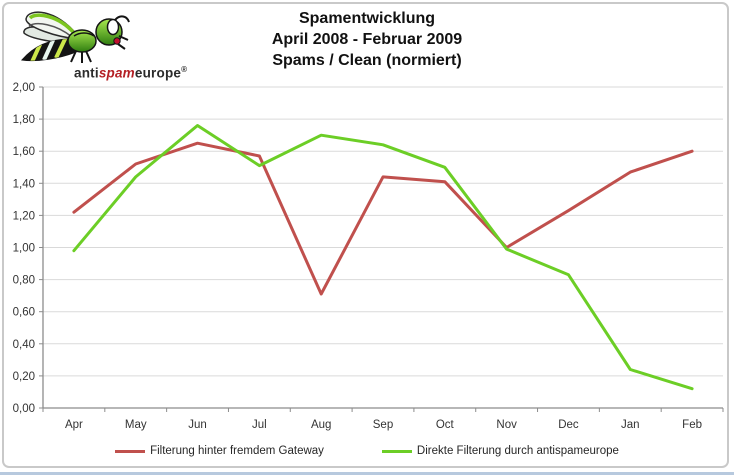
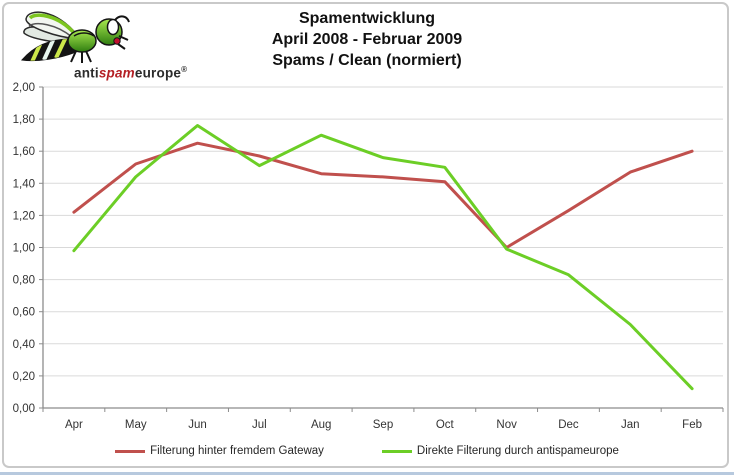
Filterung hinter fremdem Gateway/Aug: 0,71 -> 1,46
Direkte Filterung durch antispameurope/Sep: 1,64 -> 1,56
Direkte Filterung durch antispameurope/Jan: 0,24 -> 0,52
